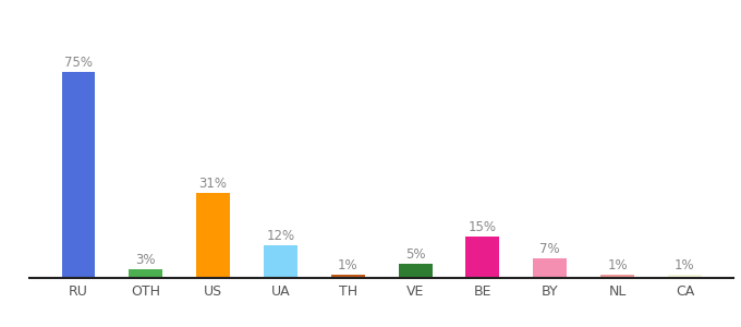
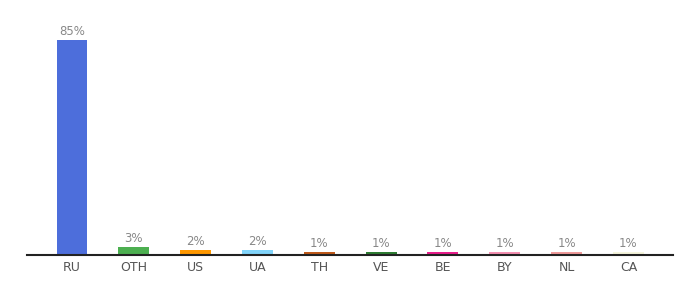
RU: 75% -> 85%
US: 31% -> 2%
UA: 12% -> 2%
VE: 5% -> 1%
BE: 15% -> 1%
BY: 7% -> 1%
